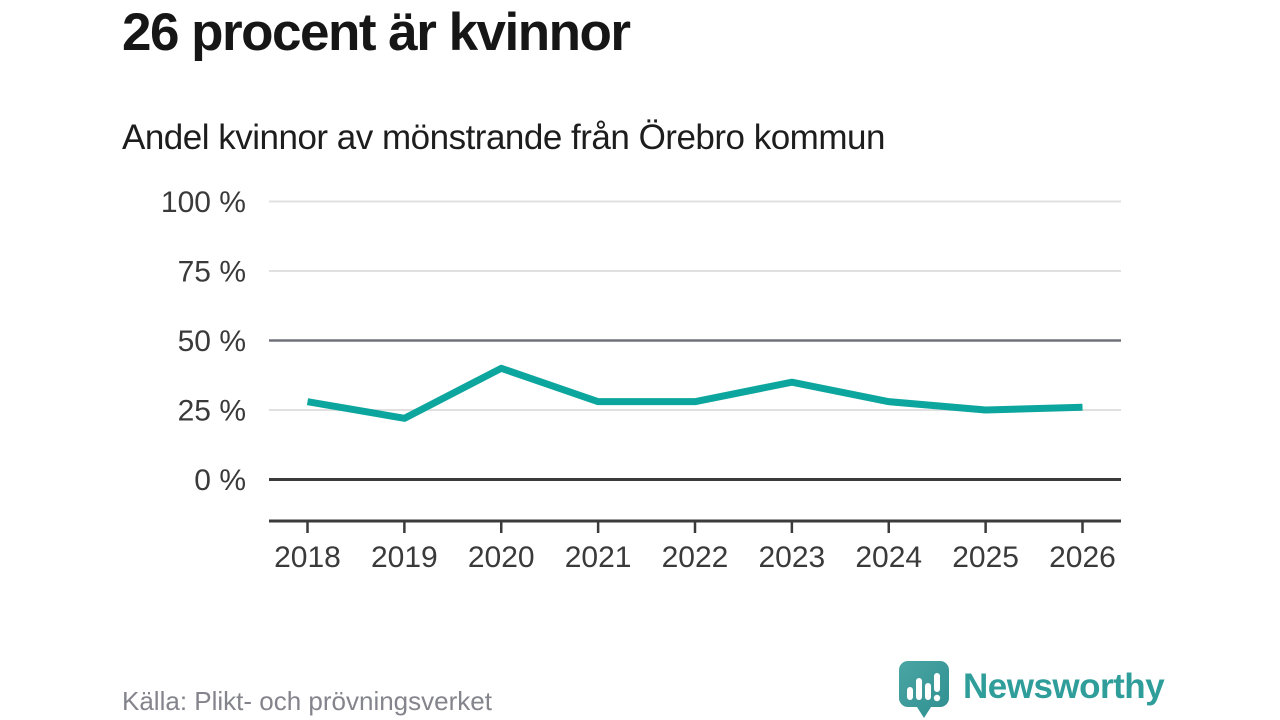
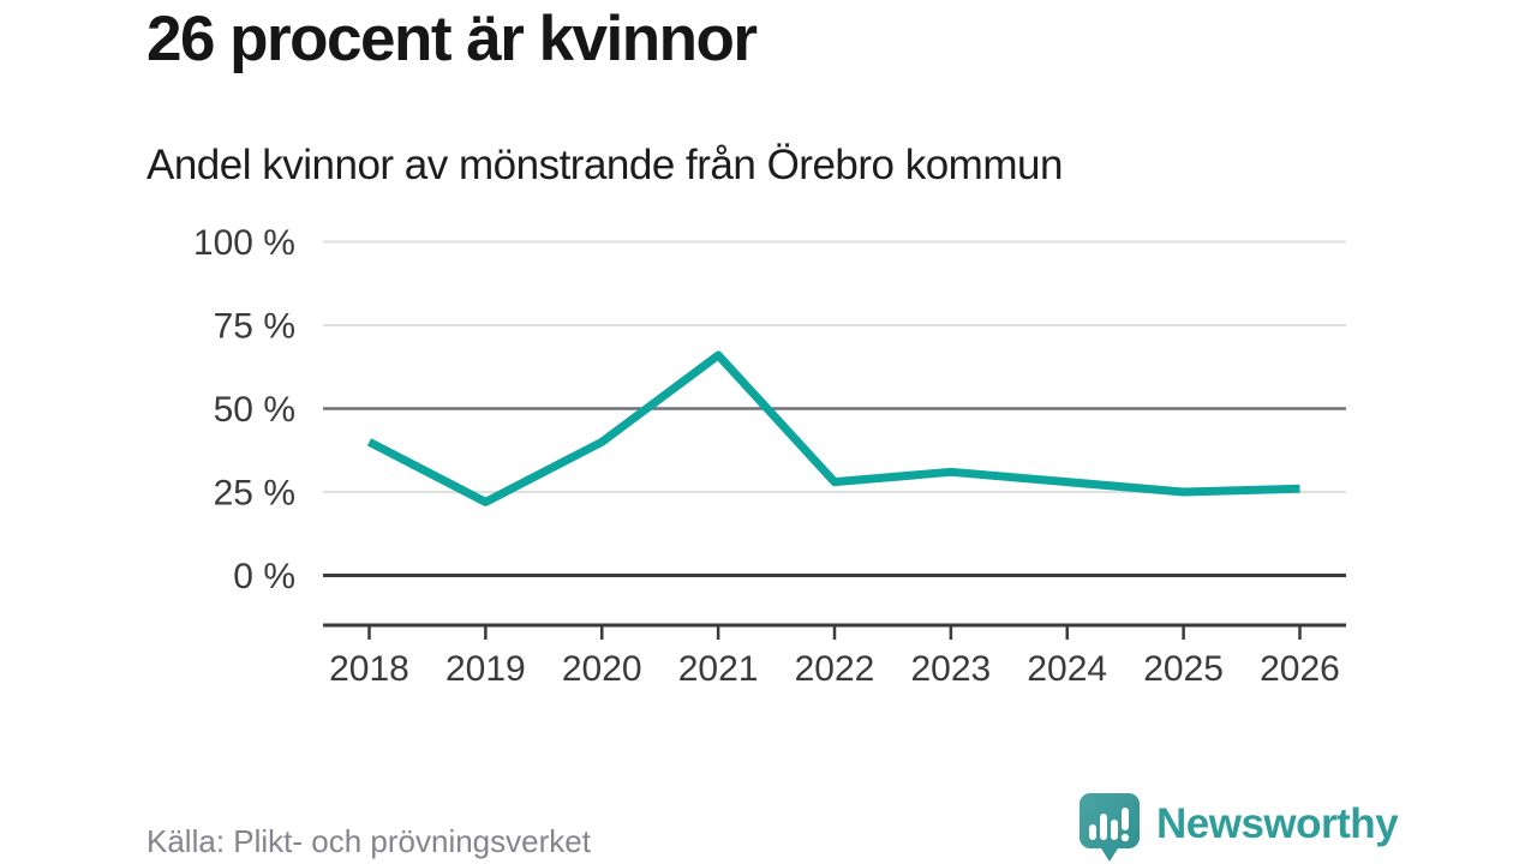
2018: 28% -> 40%
2021: 28% -> 66%
2023: 35% -> 31%
